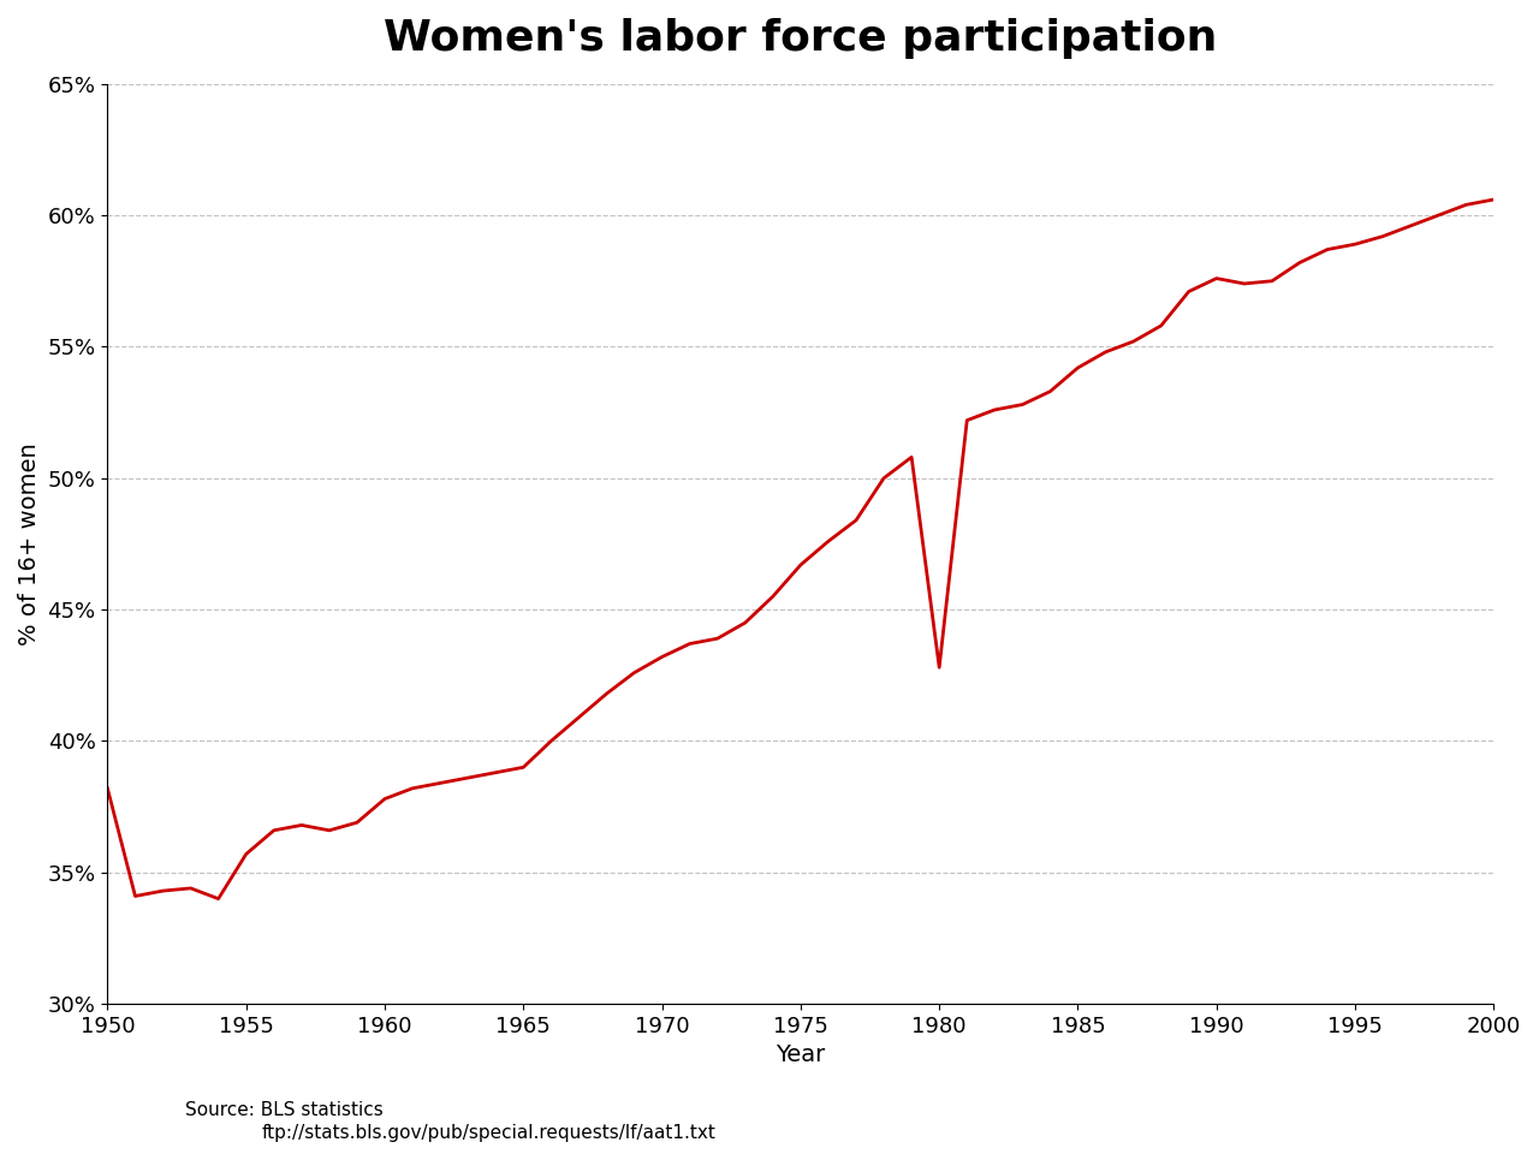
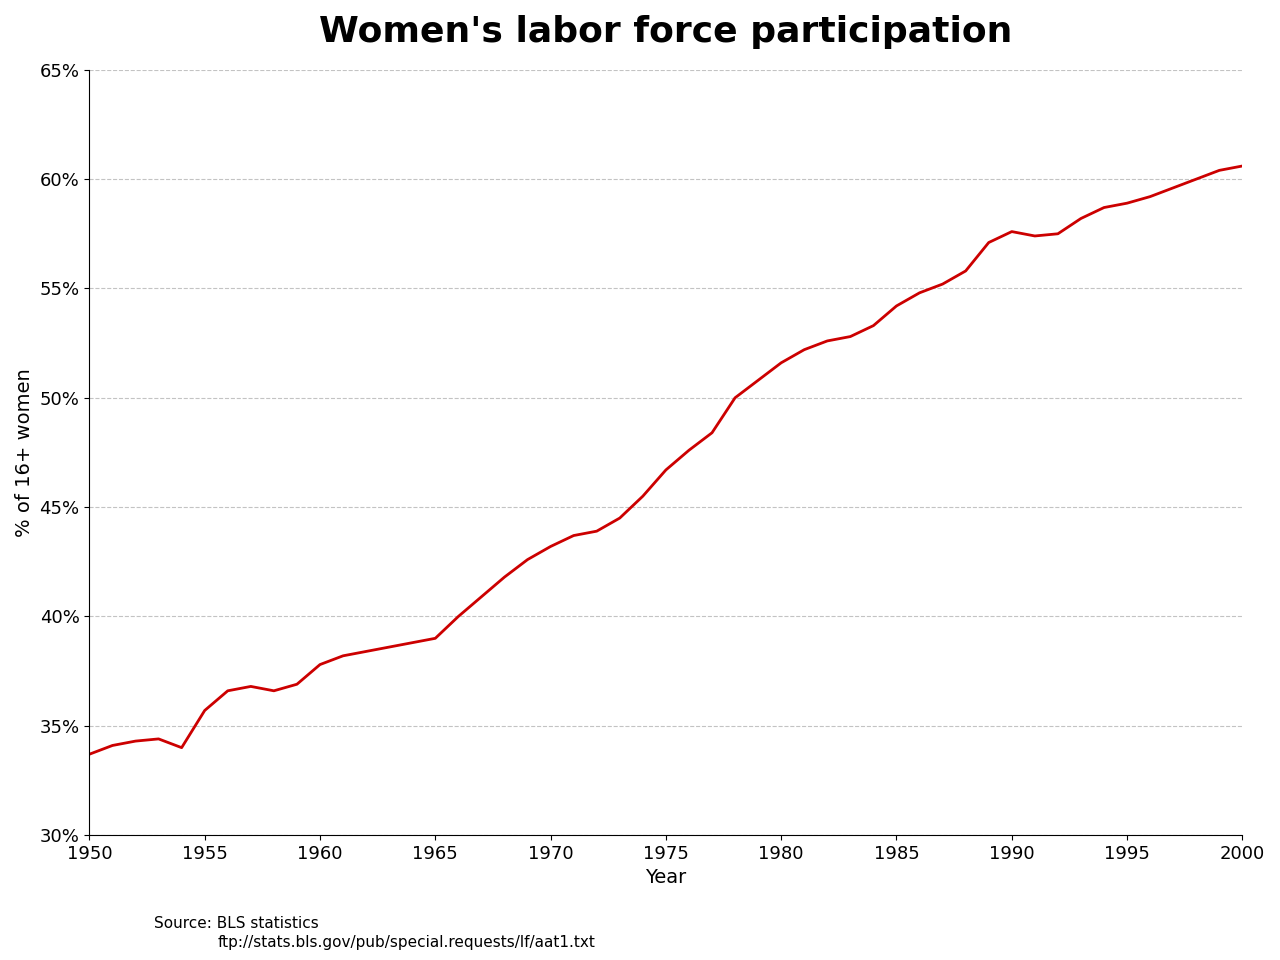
1950: 38.2% -> 33.7%
1980: 42.8% -> 51.6%
